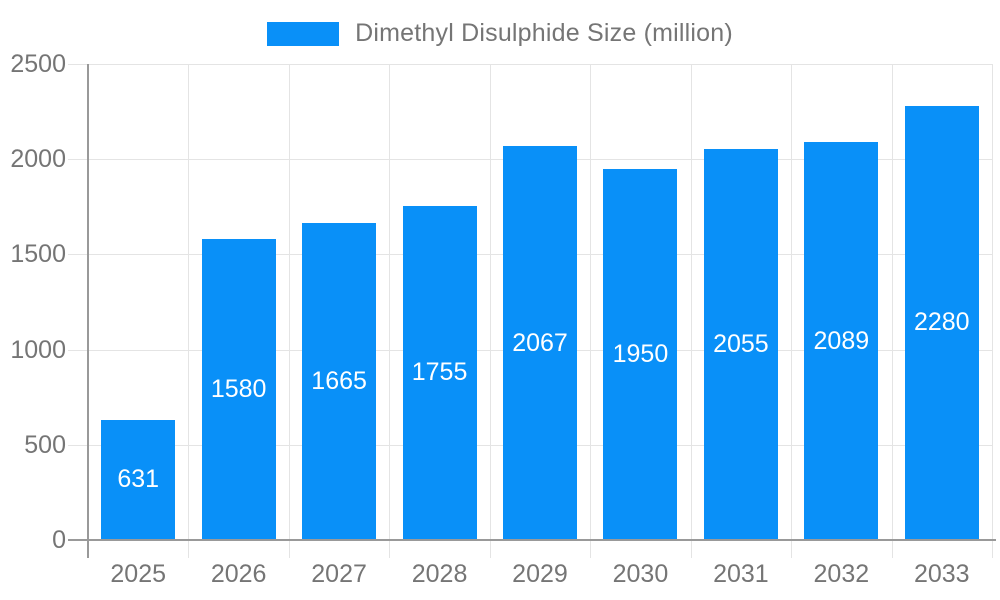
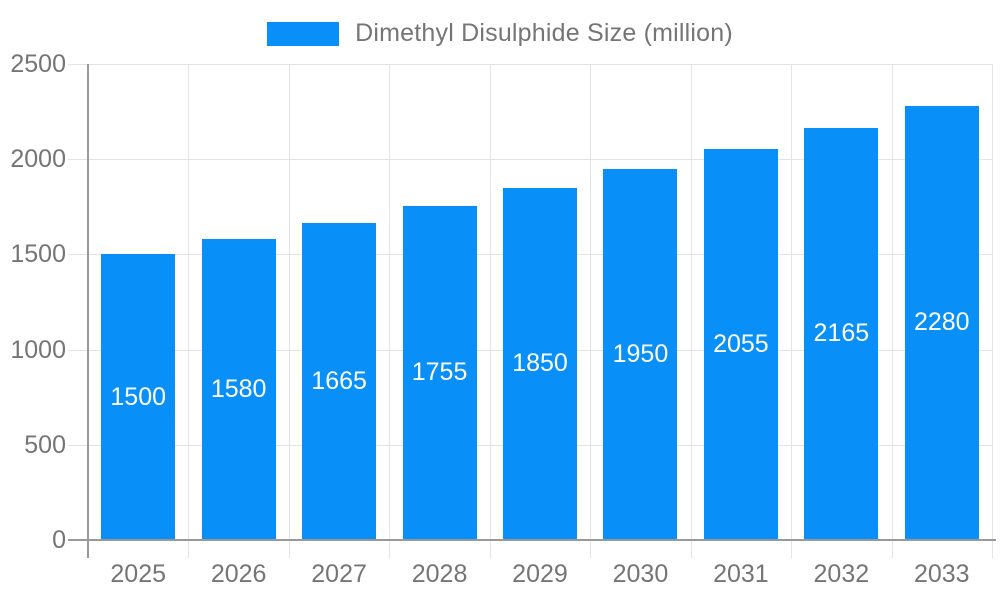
2025: 631 -> 1500
2029: 2067 -> 1850
2032: 2089 -> 2165
